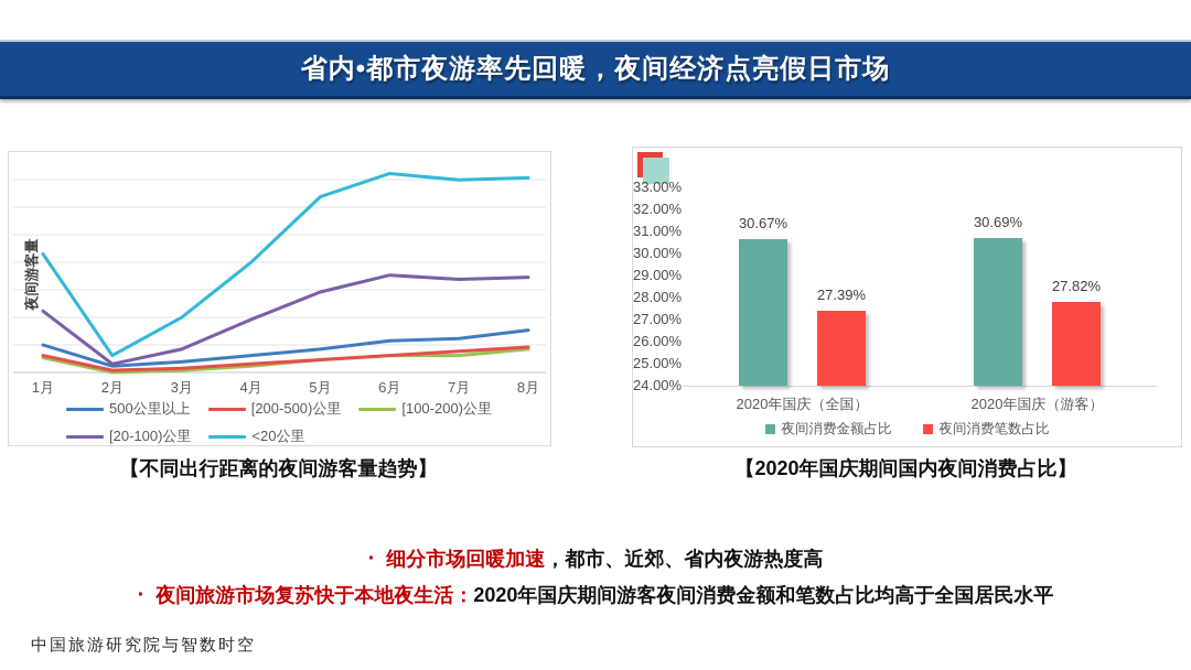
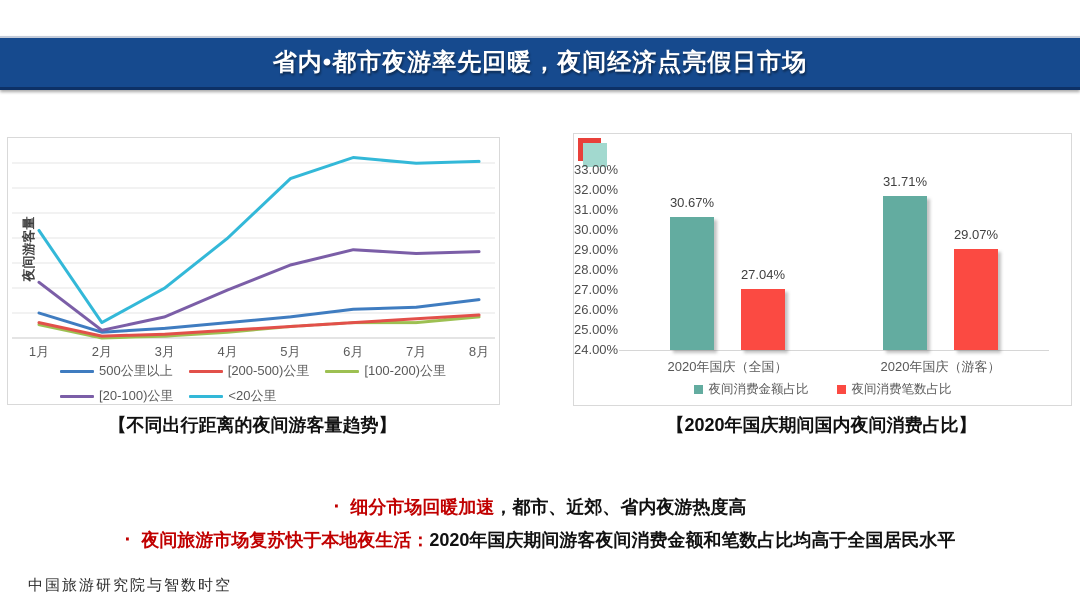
【2020年国庆期间国内夜间消费占比】/夜间消费笔数占比/2020年国庆（全国）: 27.39% -> 27.04%
【2020年国庆期间国内夜间消费占比】/夜间消费金额占比/2020年国庆（游客）: 30.69% -> 31.71%
【2020年国庆期间国内夜间消费占比】/夜间消费笔数占比/2020年国庆（游客）: 27.82% -> 29.07%
